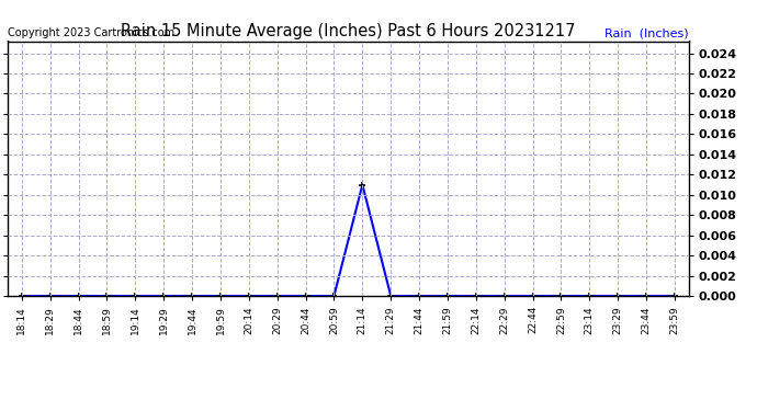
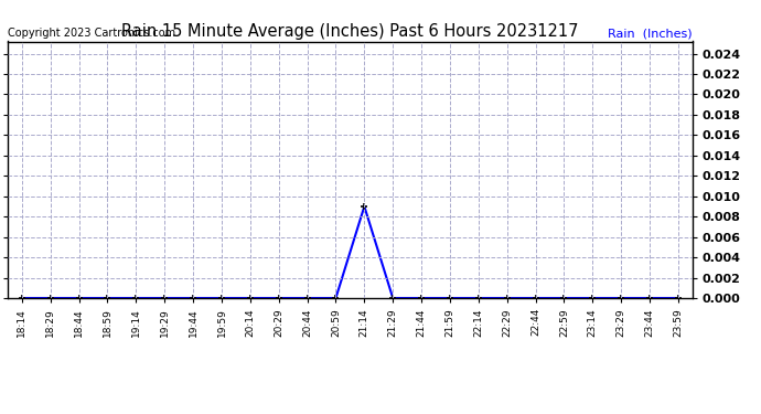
21:14: 0.011 -> 0.009
